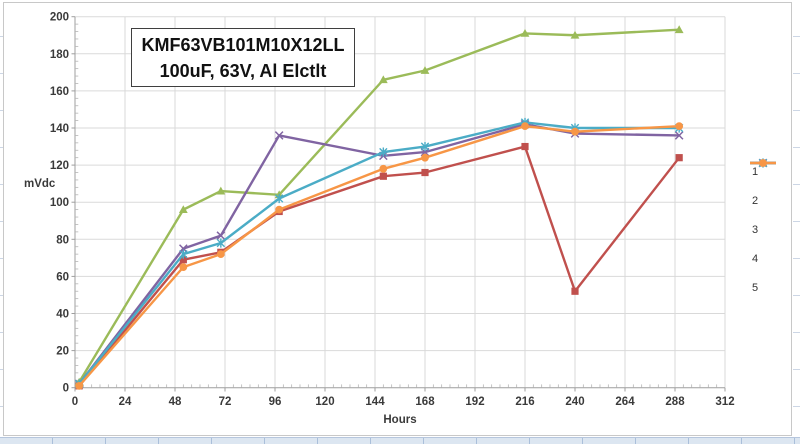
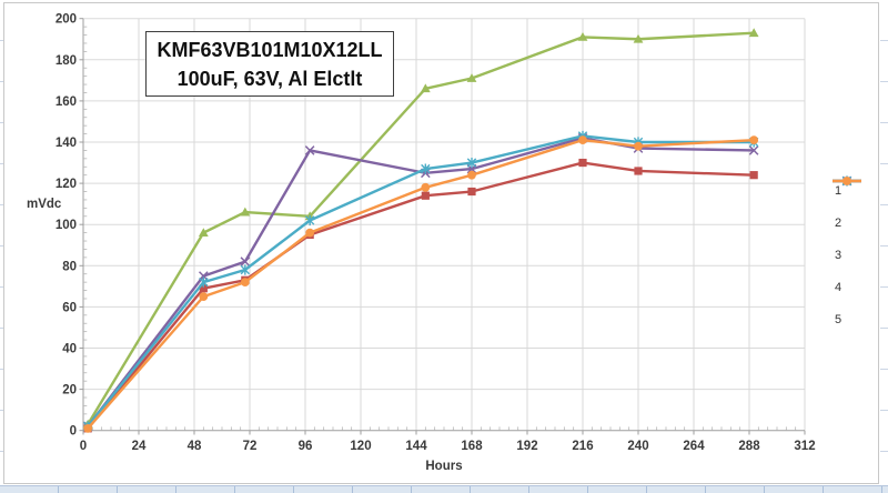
1/240: 52 -> 126
